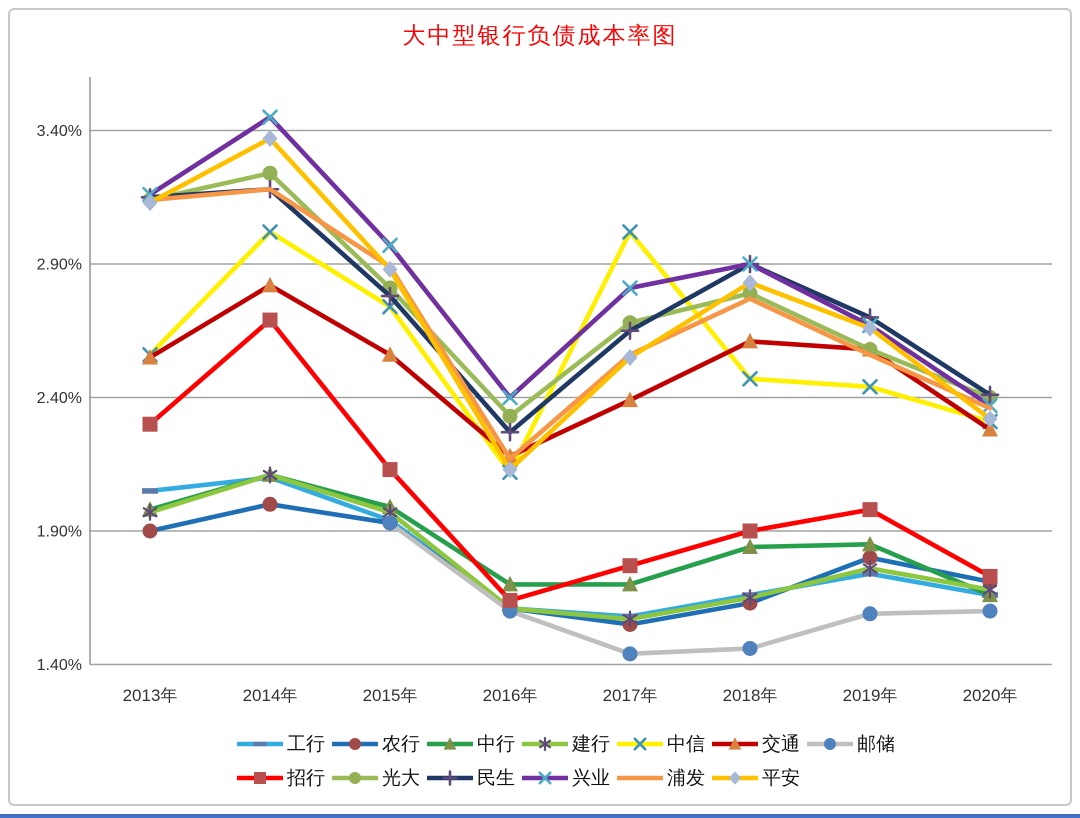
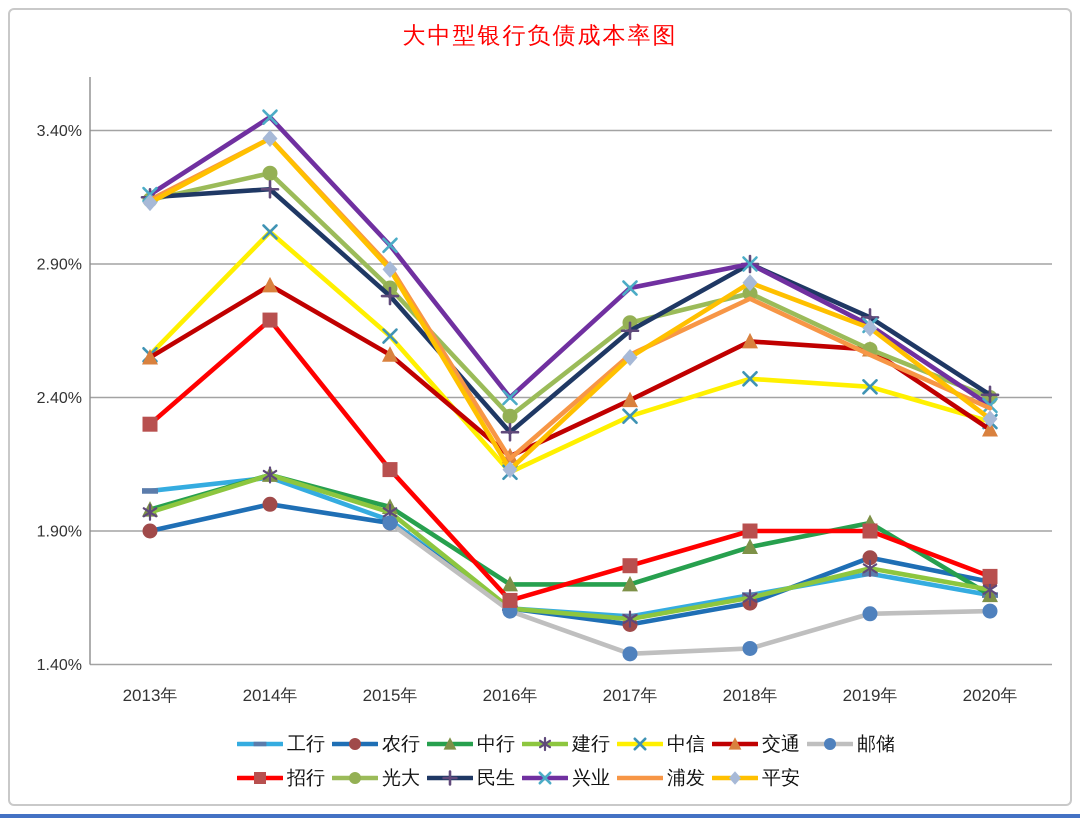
浦发/2014年: 3.18% -> 3.37%
中信/2015年: 2.74% -> 2.63%
中信/2017年: 3.02% -> 2.33%
中行/2019年: 1.85% -> 1.93%
招行/2019年: 1.98% -> 1.90%
